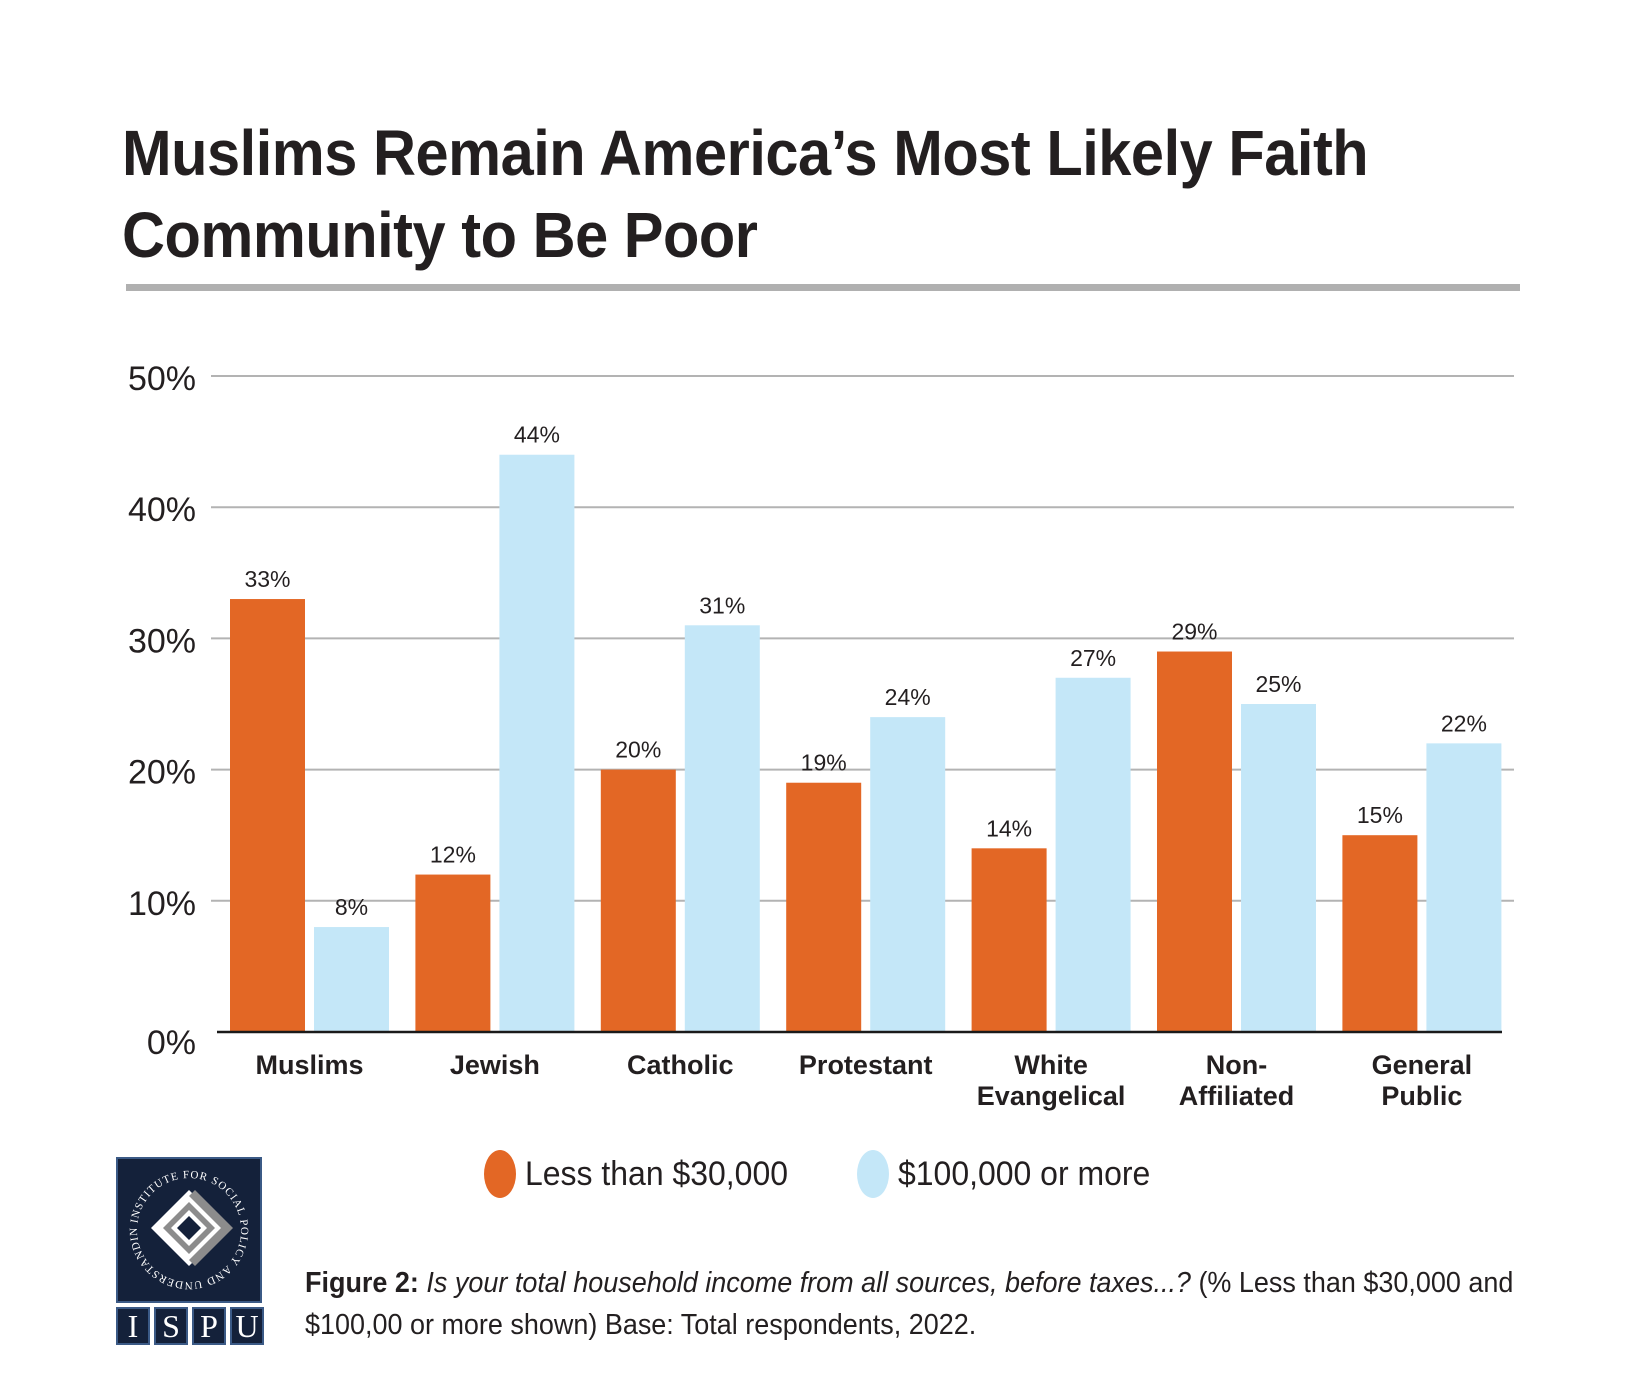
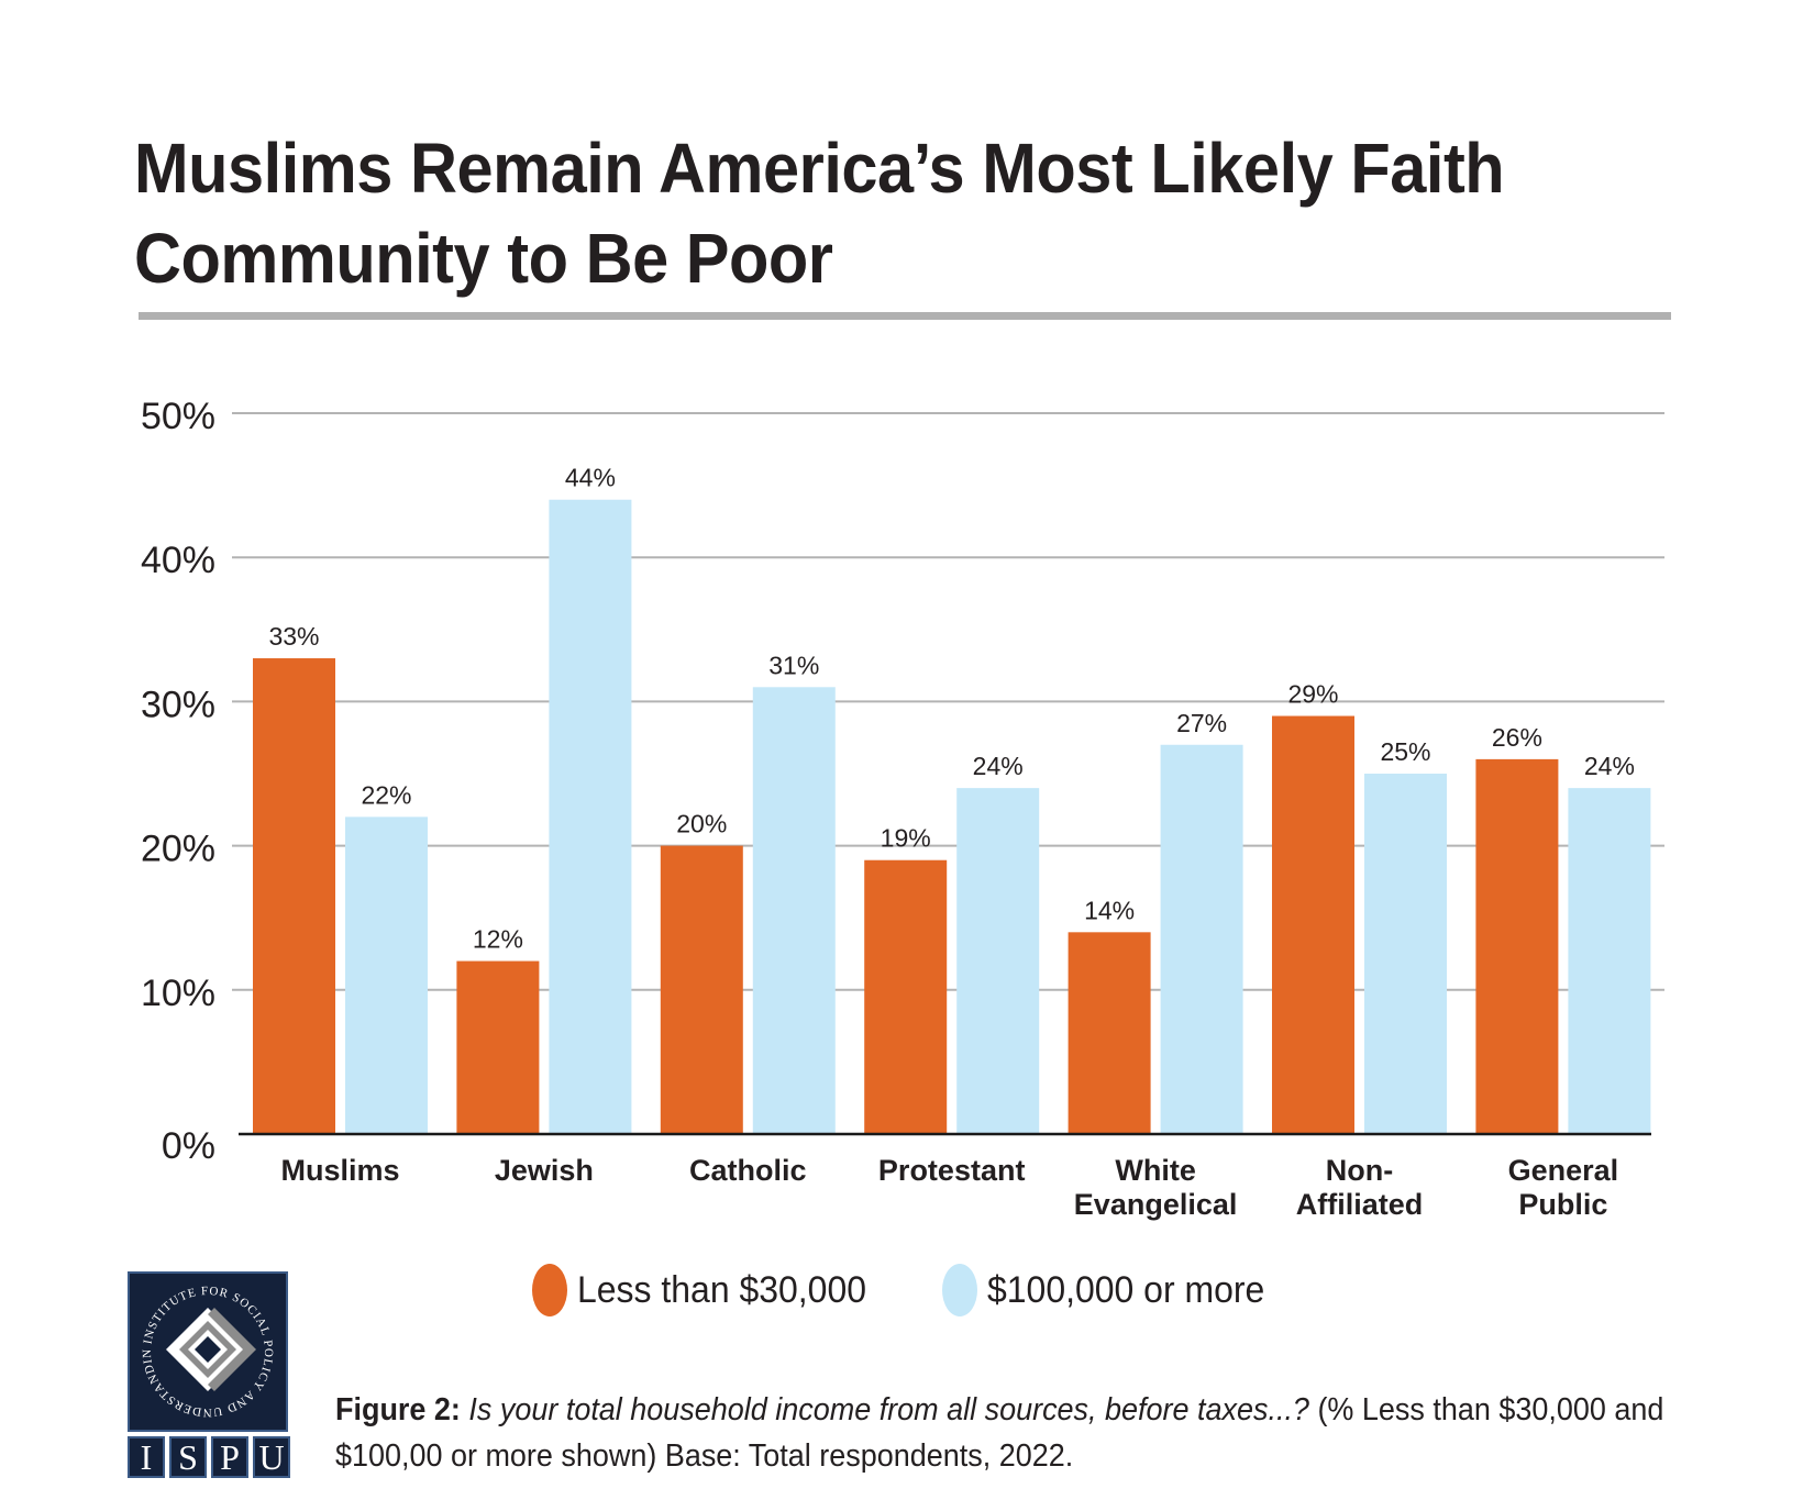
$100,000 or more/Muslims: 8% -> 22%
Less than $30,000/General Public: 15% -> 26%
$100,000 or more/General Public: 22% -> 24%
